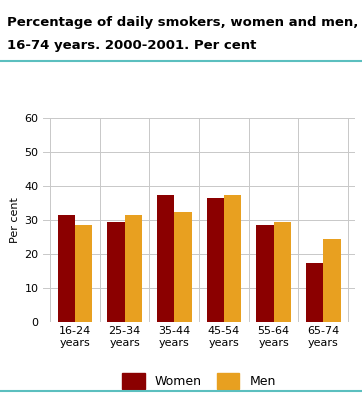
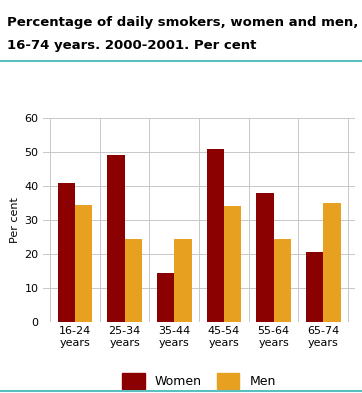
Women/16-24 years: 31.5 -> 41.0
Men/16-24 years: 28.5 -> 34.5
Women/25-34 years: 29.5 -> 49.0
Men/25-34 years: 31.5 -> 24.5
Women/35-44 years: 37.5 -> 14.5
Men/35-44 years: 32.5 -> 24.5
Women/45-54 years: 36.5 -> 51.0
Men/45-54 years: 37.5 -> 34.0
Women/55-64 years: 28.5 -> 38.0
Men/55-64 years: 29.5 -> 24.5
Women/65-74 years: 17.5 -> 20.5
Men/65-74 years: 24.5 -> 35.0
